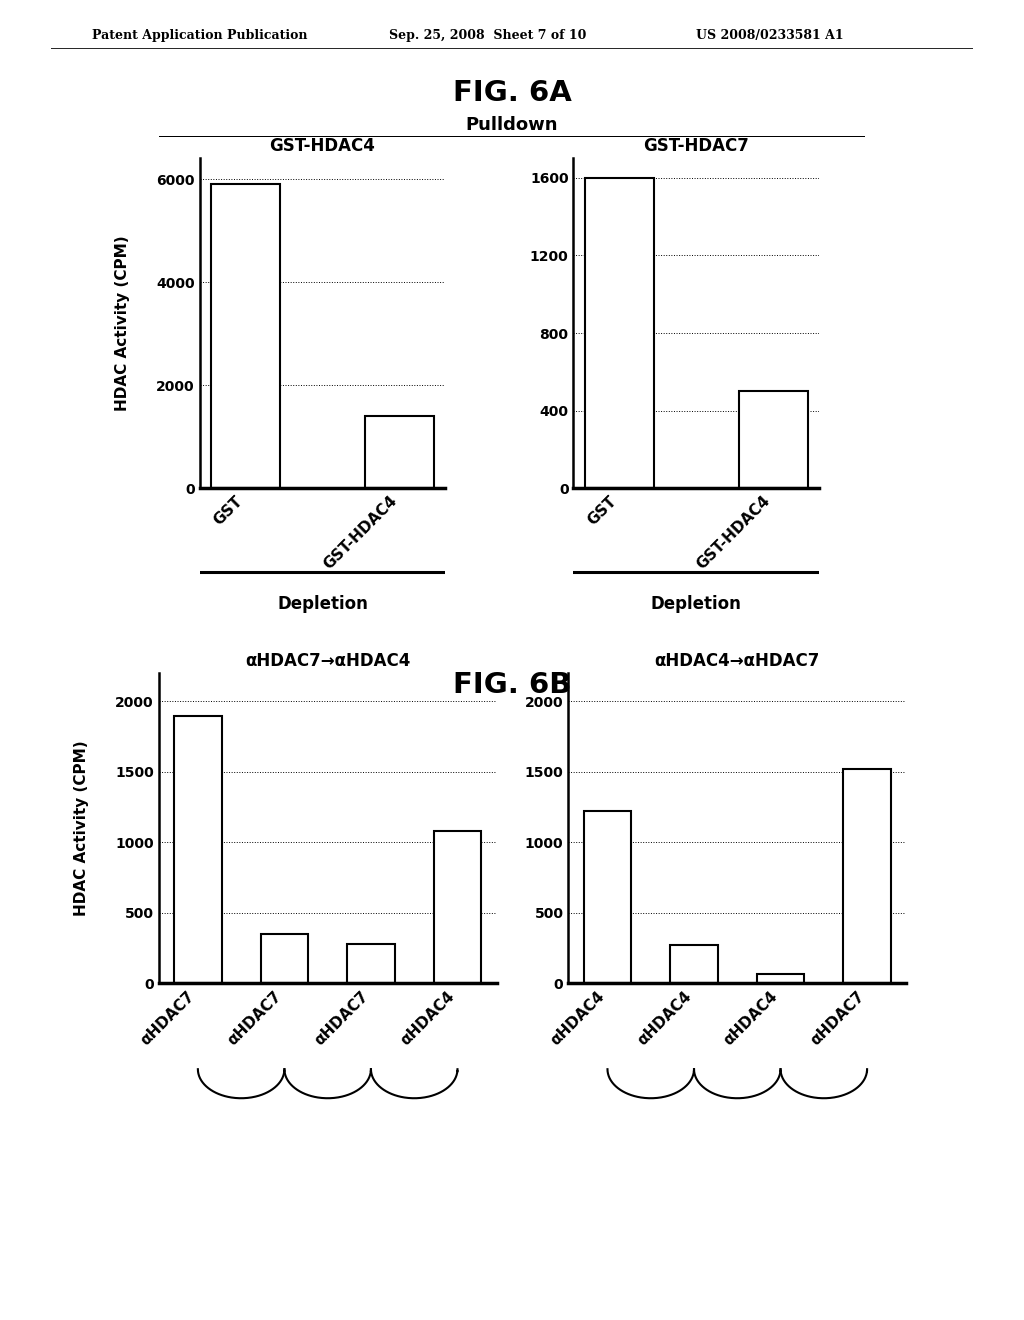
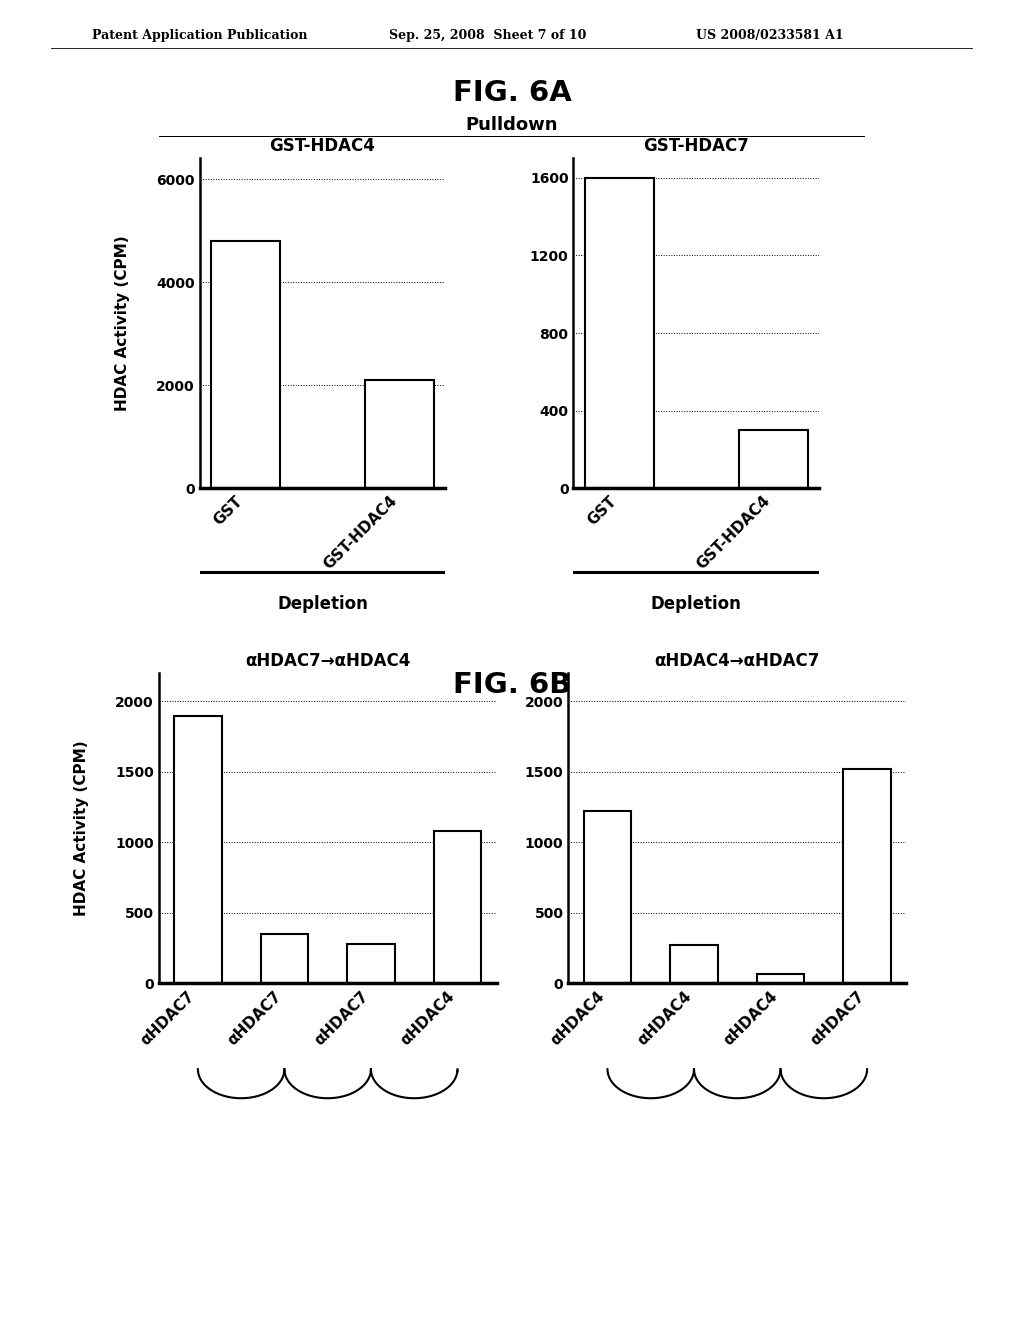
GST-HDAC4/GST: 5900 -> 4800
GST-HDAC4/GST-HDAC4: 1400 -> 2100
GST-HDAC7/GST-HDAC4: 500 -> 300
